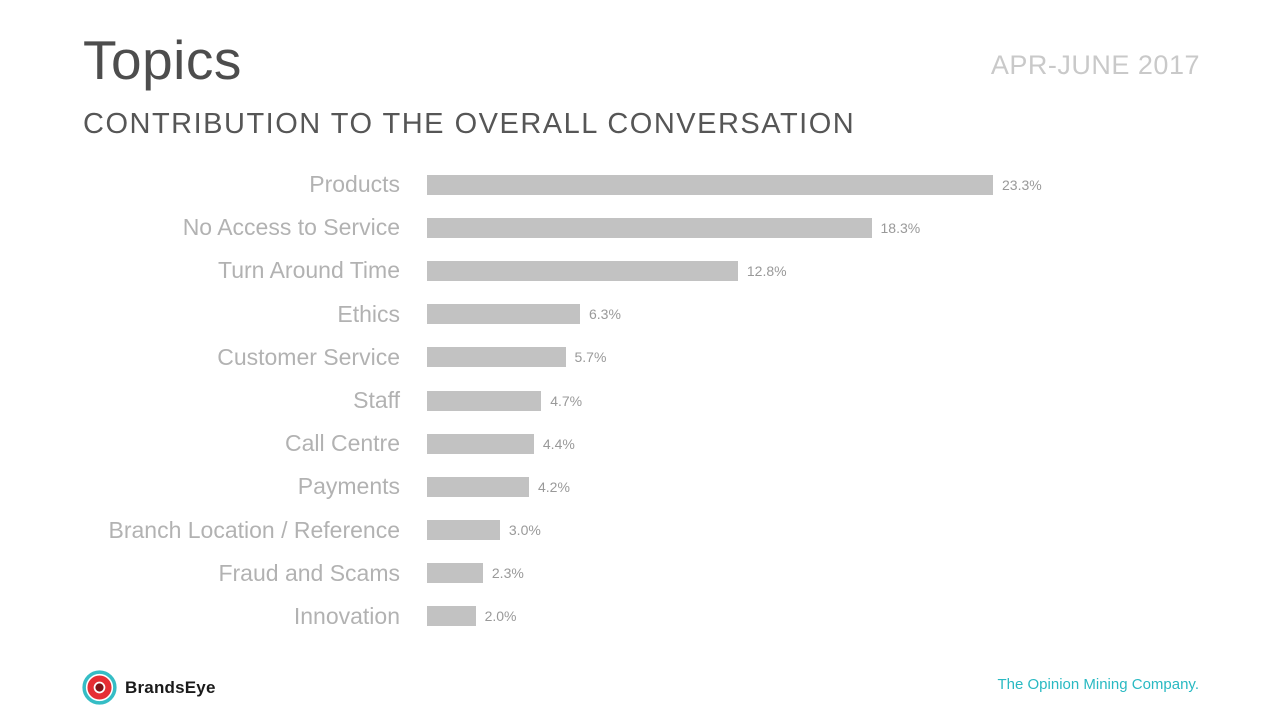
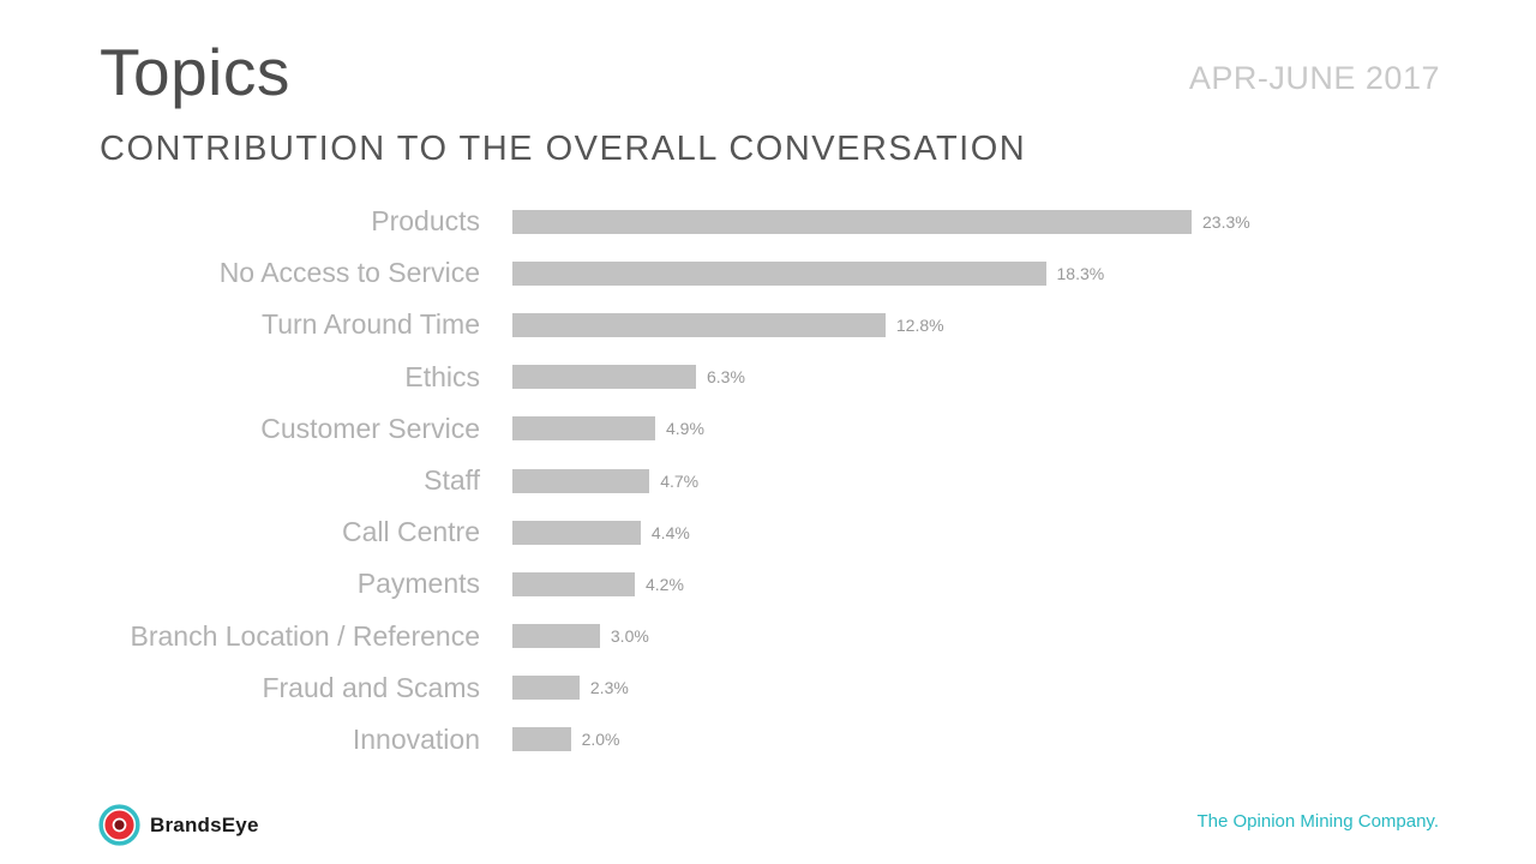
Customer Service: 5.7% -> 4.9%
